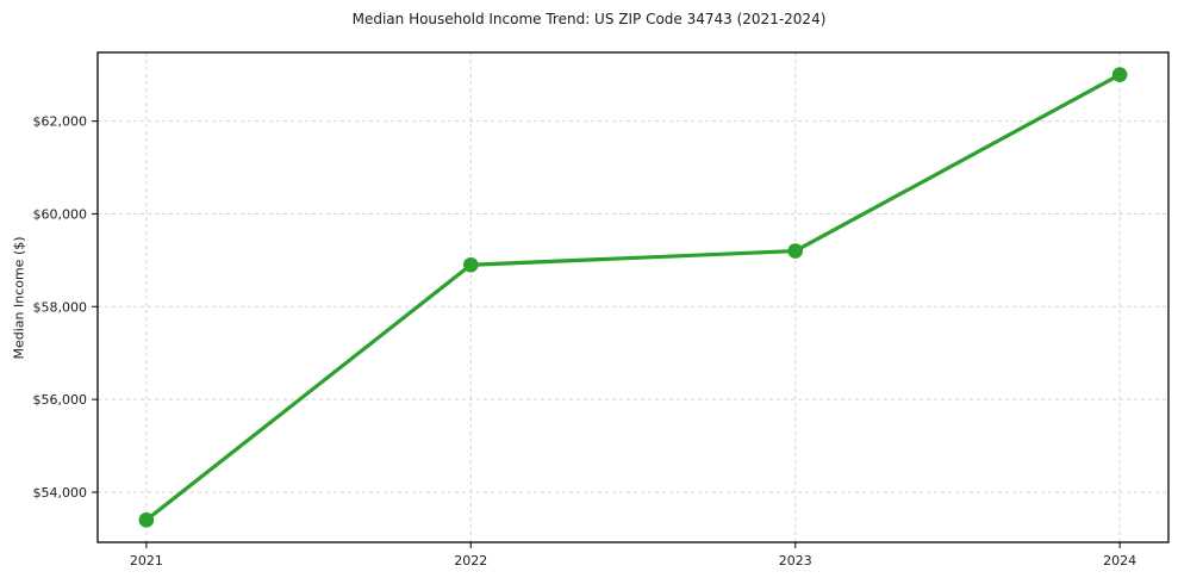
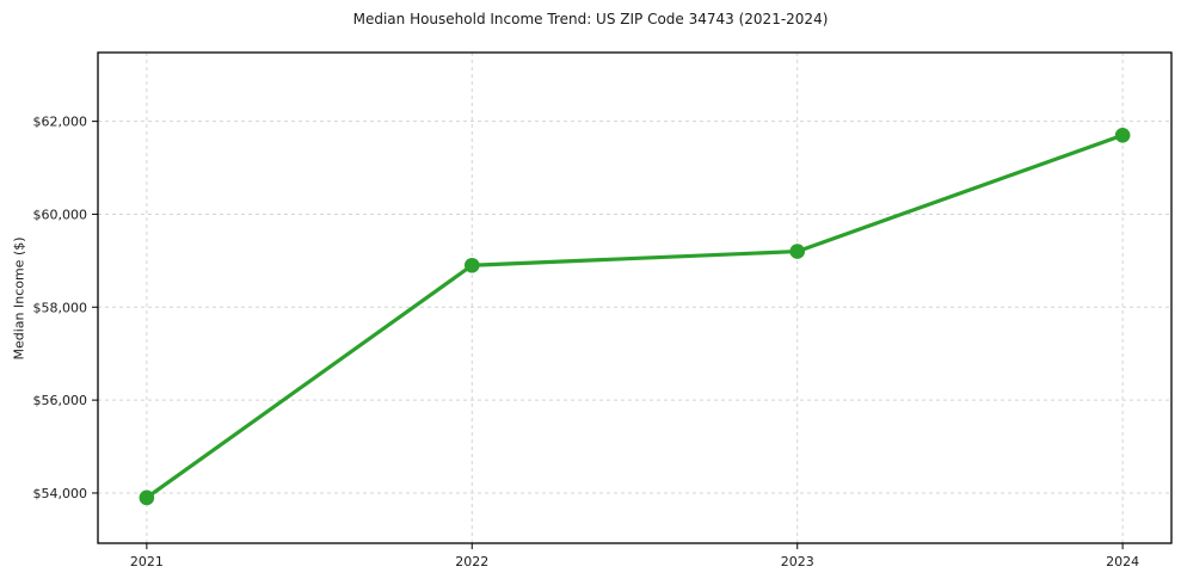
2021: $53400 -> $53900
2024: $63000 -> $61700
